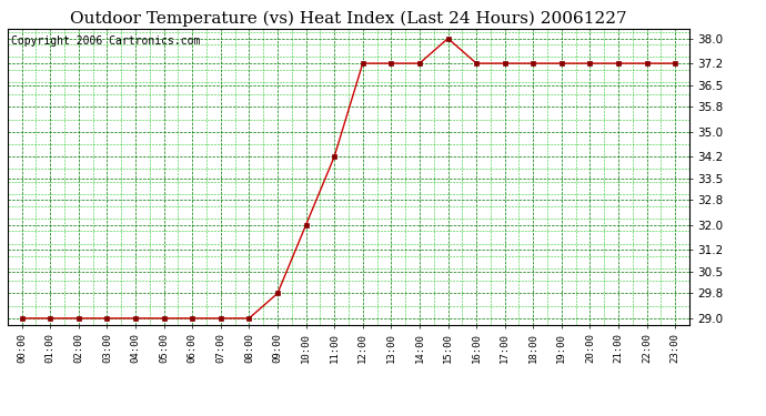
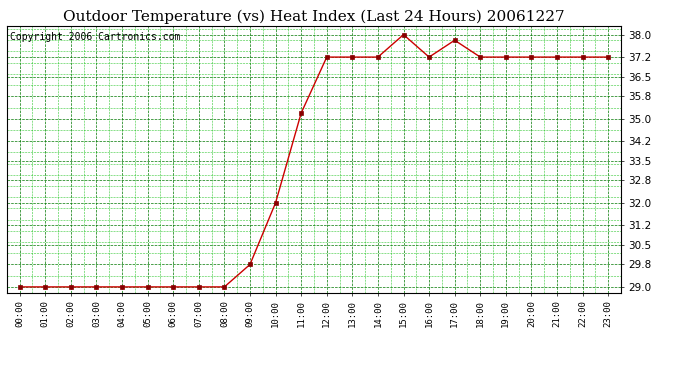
11:00: 34.2 -> 35.2
17:00: 37.2 -> 37.8
